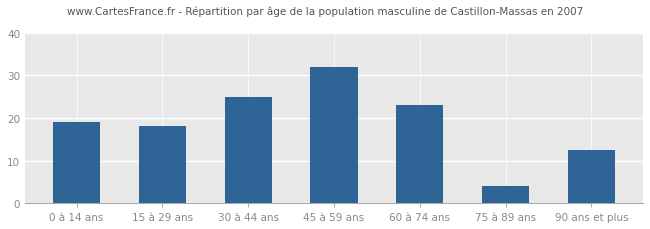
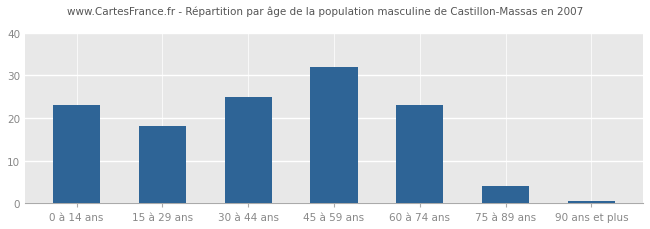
0 à 14 ans: 19.0 -> 23.0
90 ans et plus: 12.5 -> 0.5
